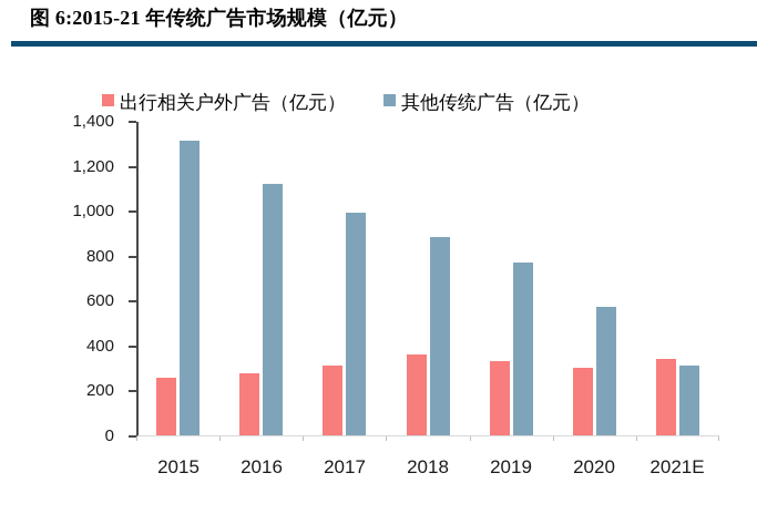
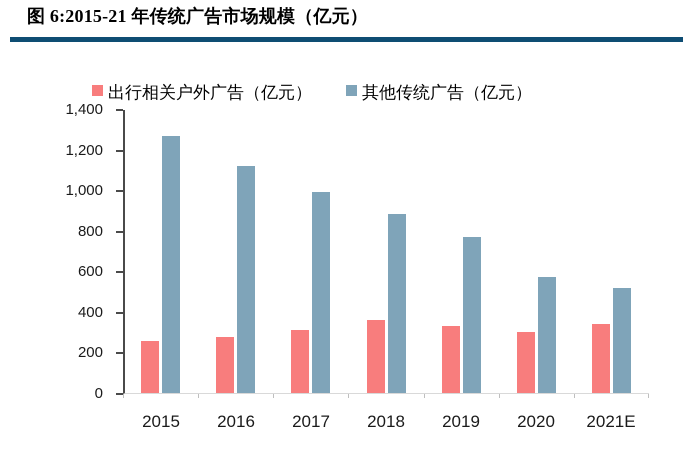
其他传统广告（亿元）/2015: 1310 -> 1260
其他传统广告（亿元）/2021E: 310 -> 520
